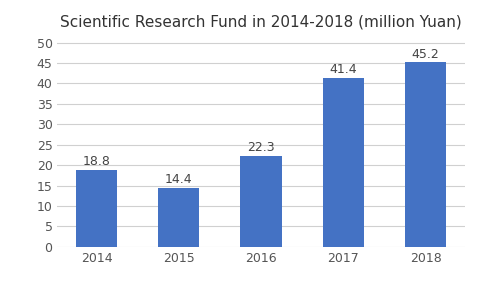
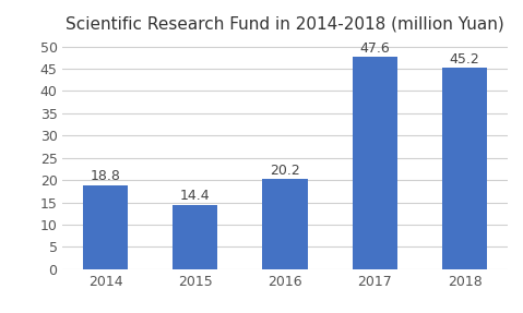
2016: 22.3 -> 20.2
2017: 41.4 -> 47.6
